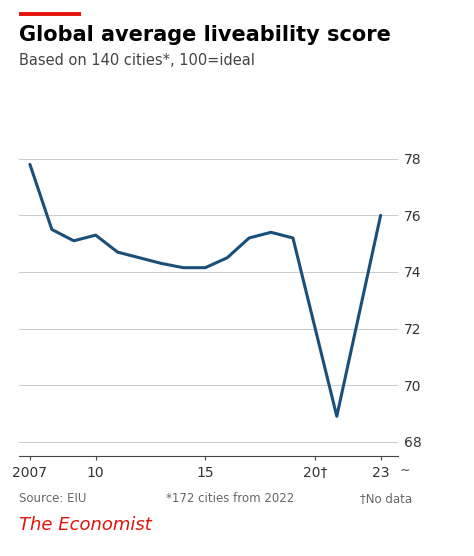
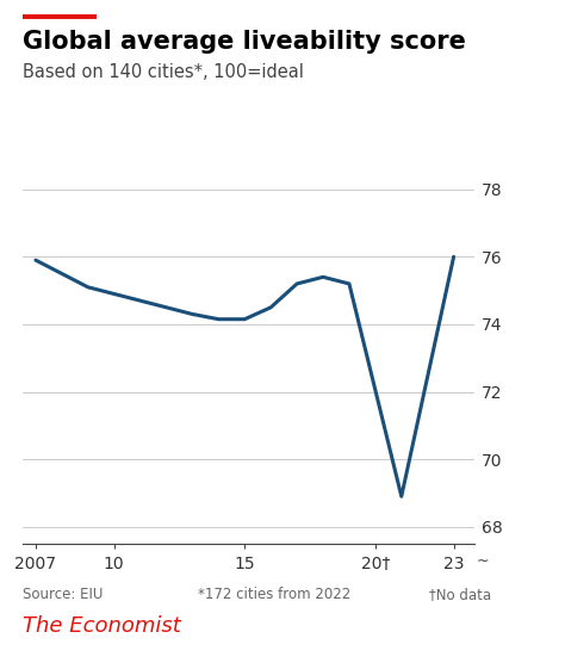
2007: 77.80 -> 75.90
10: 75.30 -> 74.90
